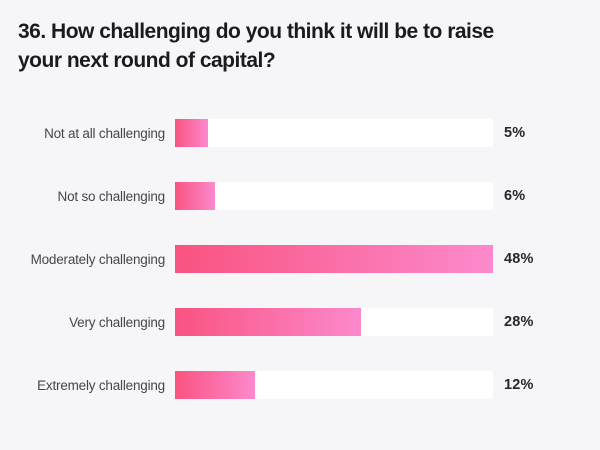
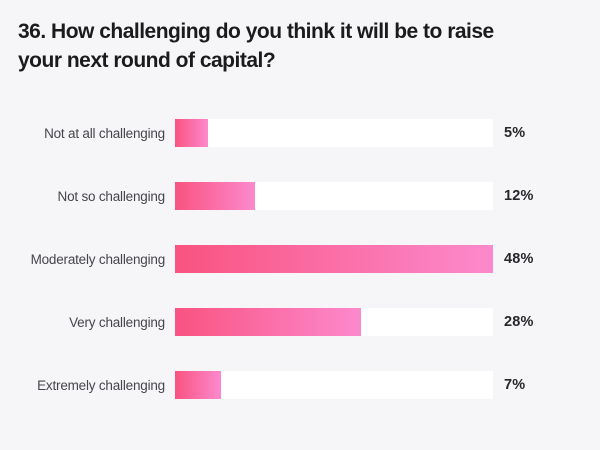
Not so challenging: 6% -> 12%
Extremely challenging: 12% -> 7%
